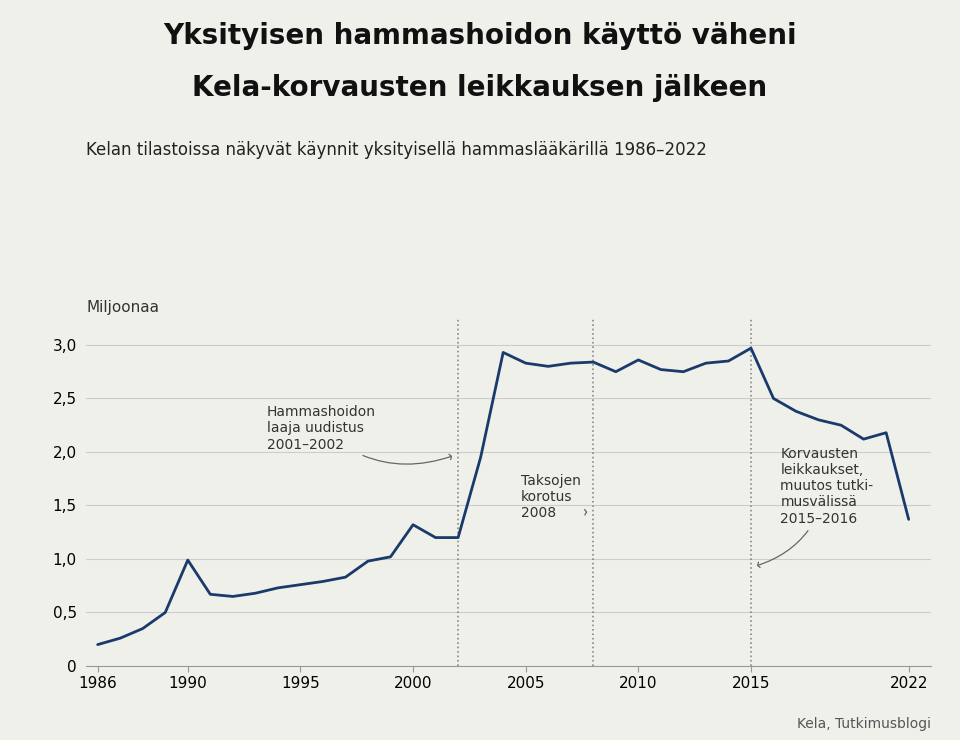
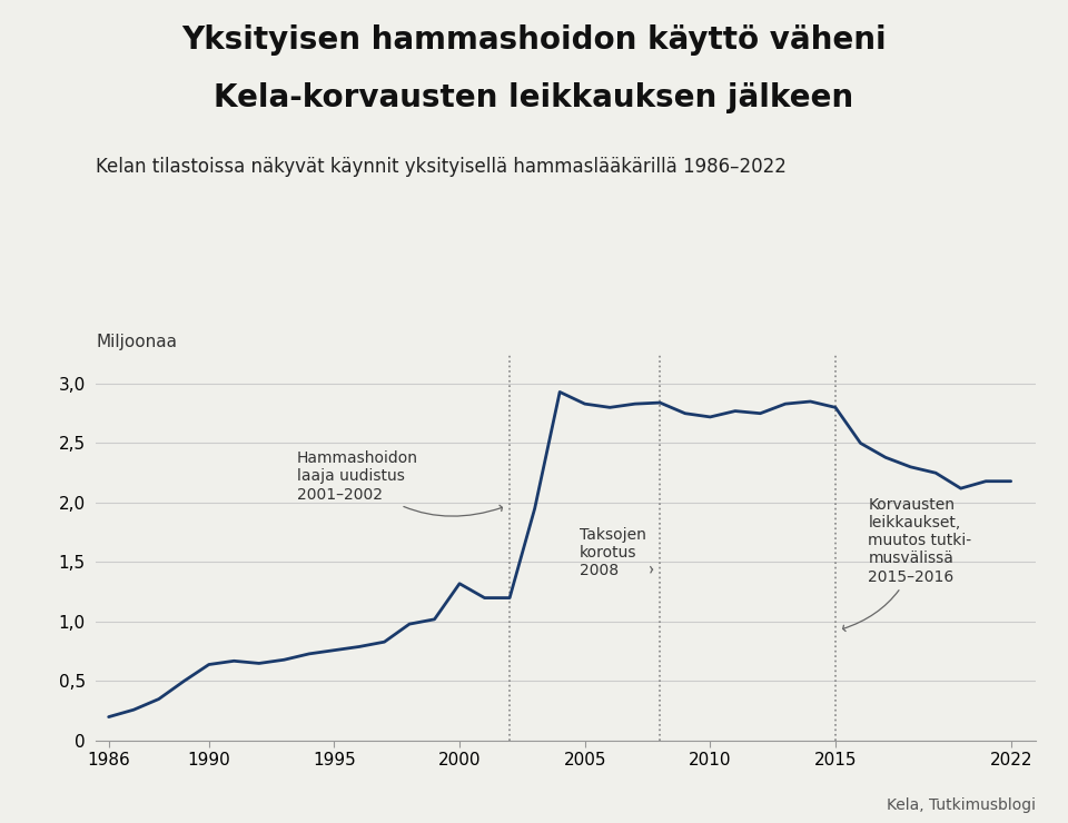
1990: 0,99 -> 0,64
2010: 2,86 -> 2,72
2015: 2,97 -> 2,80
2022: 1,37 -> 2,18
